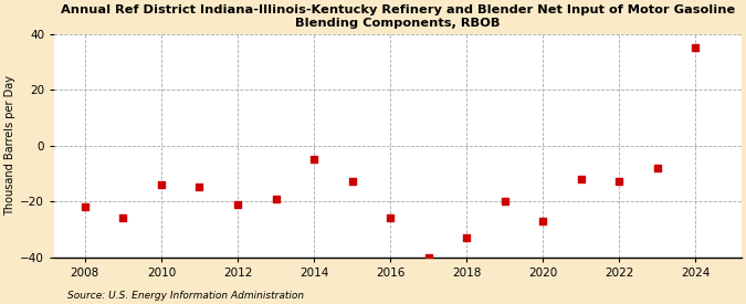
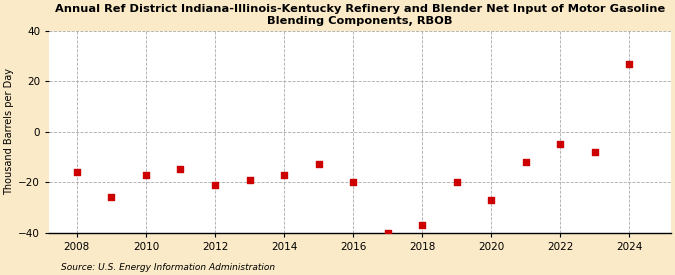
2008: -22 -> -16
2010: -14 -> -17
2014: -5 -> -17
2016: -26 -> -20
2018: -33 -> -37
2022: -13 -> -5
2024: 35 -> 27
